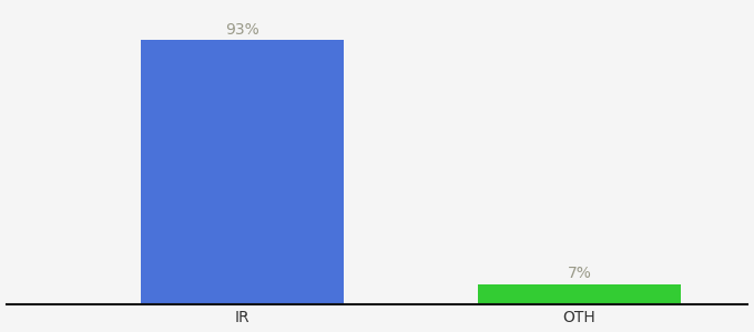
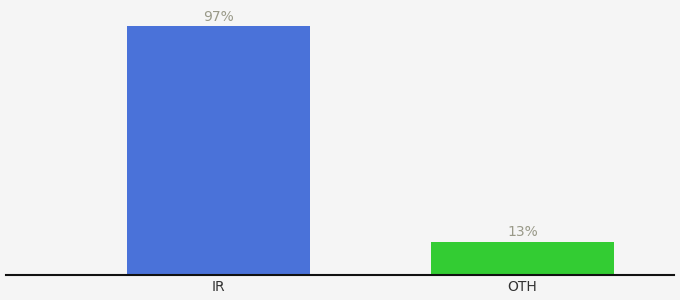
IR: 93% -> 97%
OTH: 7% -> 13%
